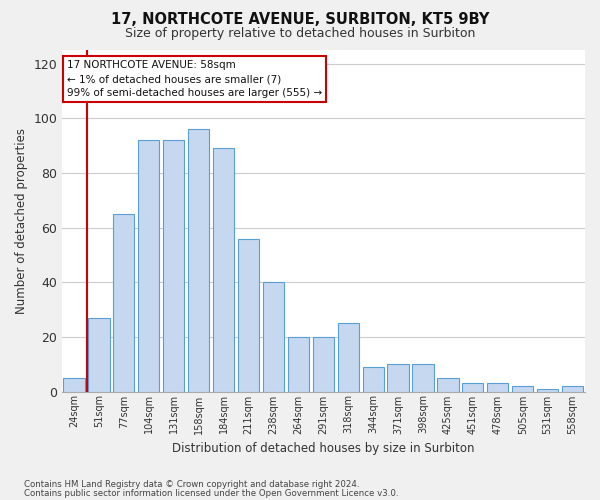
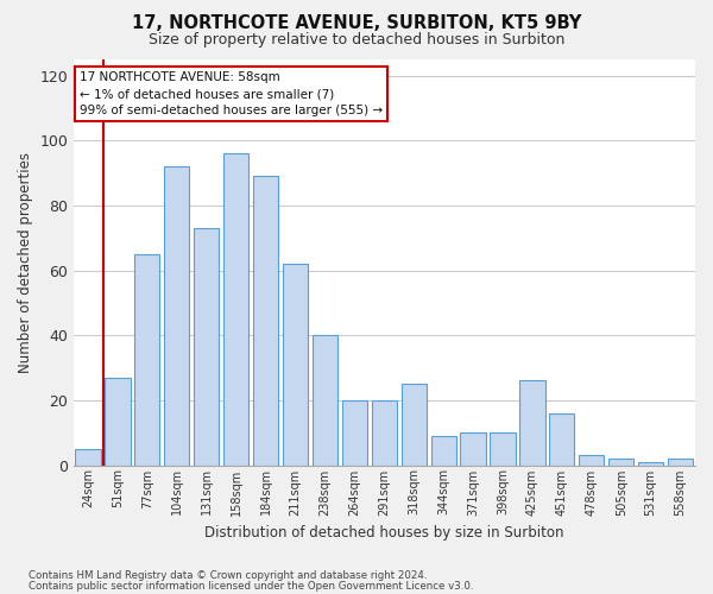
131sqm: 92 -> 73
211sqm: 56 -> 62
425sqm: 5 -> 26
451sqm: 3 -> 16
